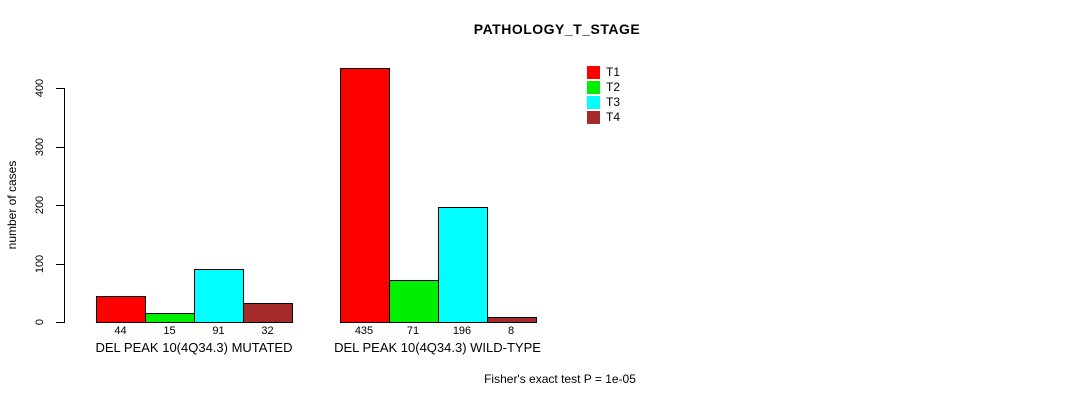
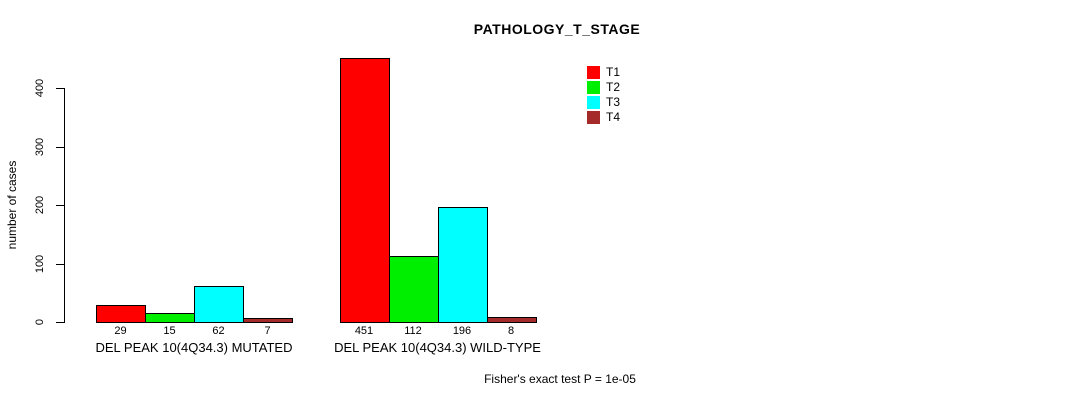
T1/DEL PEAK 10(4Q34.3) MUTATED: 44 -> 29
T3/DEL PEAK 10(4Q34.3) MUTATED: 91 -> 62
T4/DEL PEAK 10(4Q34.3) MUTATED: 32 -> 7
T1/DEL PEAK 10(4Q34.3) WILD-TYPE: 435 -> 451
T2/DEL PEAK 10(4Q34.3) WILD-TYPE: 71 -> 112
